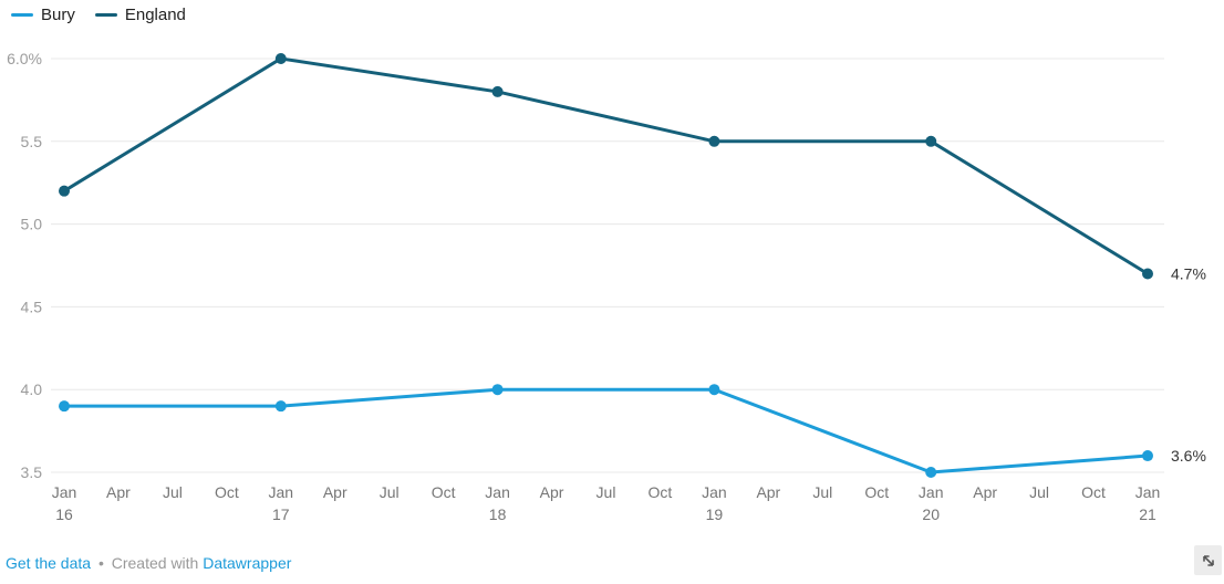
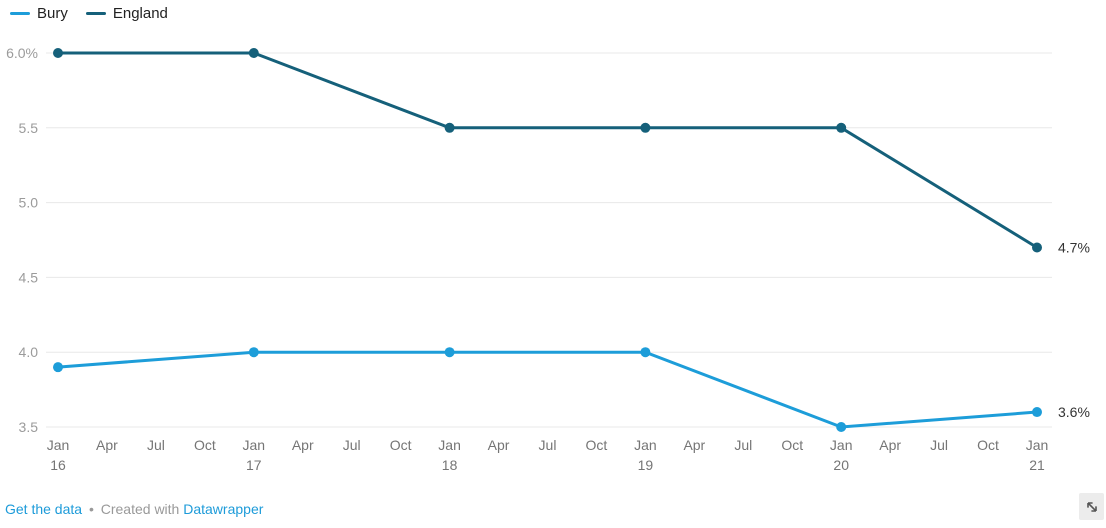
England/Jan 16: 5.2% -> 6.0%
Bury/Jan 17: 3.9% -> 4.0%
England/Jan 18: 5.8% -> 5.5%
